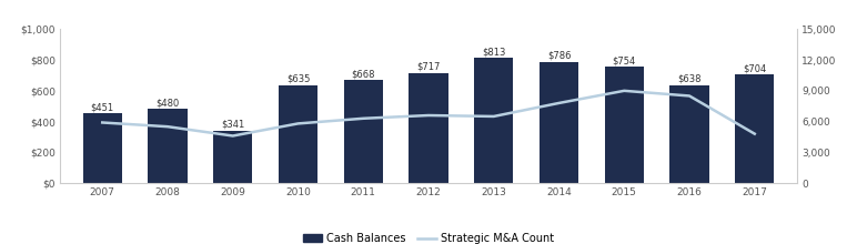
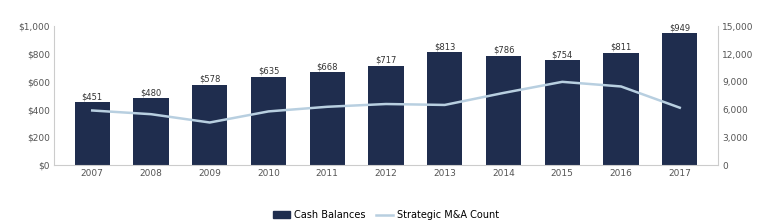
Cash Balances/2009: $341 -> $578
Cash Balances/2016: $638 -> $811
Cash Balances/2017: $704 -> $949
Strategic M&A Count/2017: 4,800 -> 6,200
